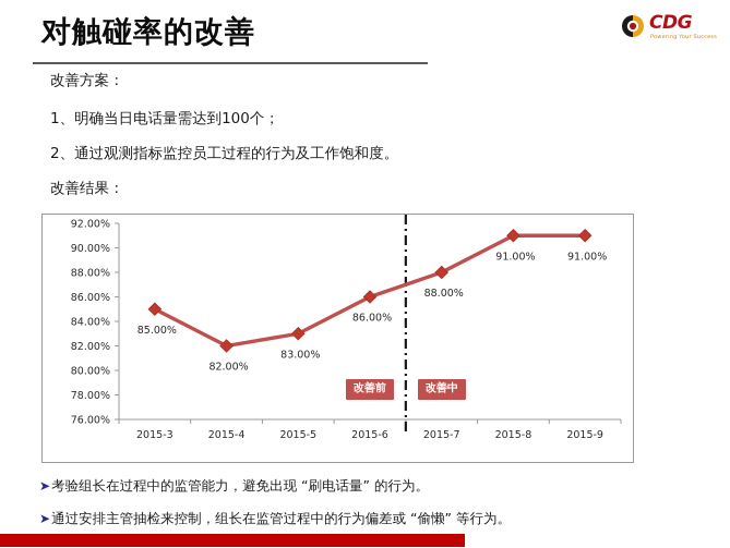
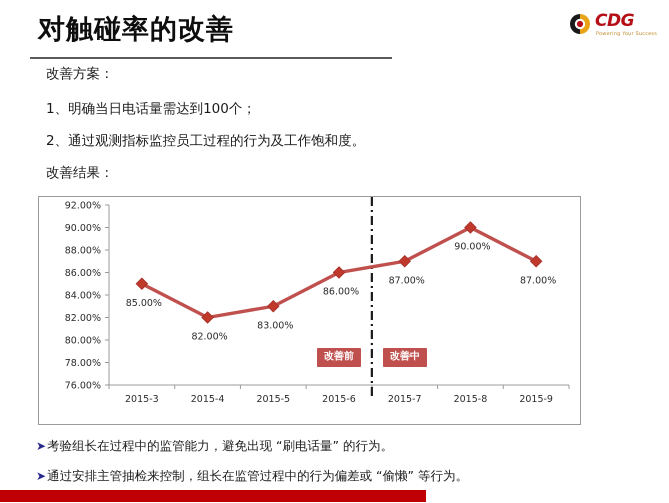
2015-7: 88.00% -> 87.00%
2015-8: 91.00% -> 90.00%
2015-9: 91.00% -> 87.00%
